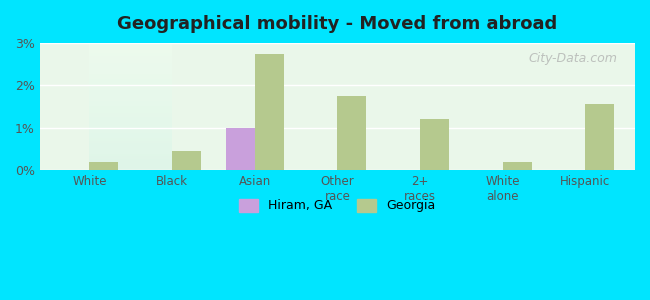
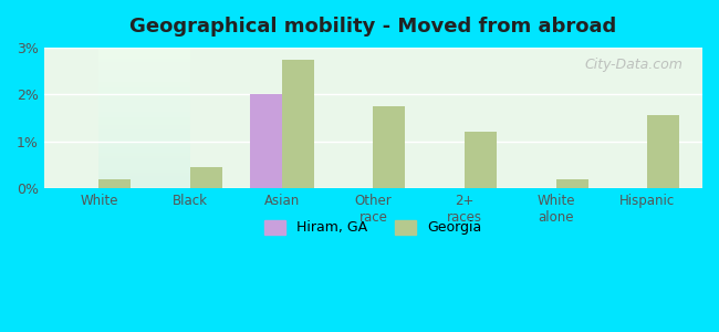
Hiram, GA/Asian: 1% -> 2%
